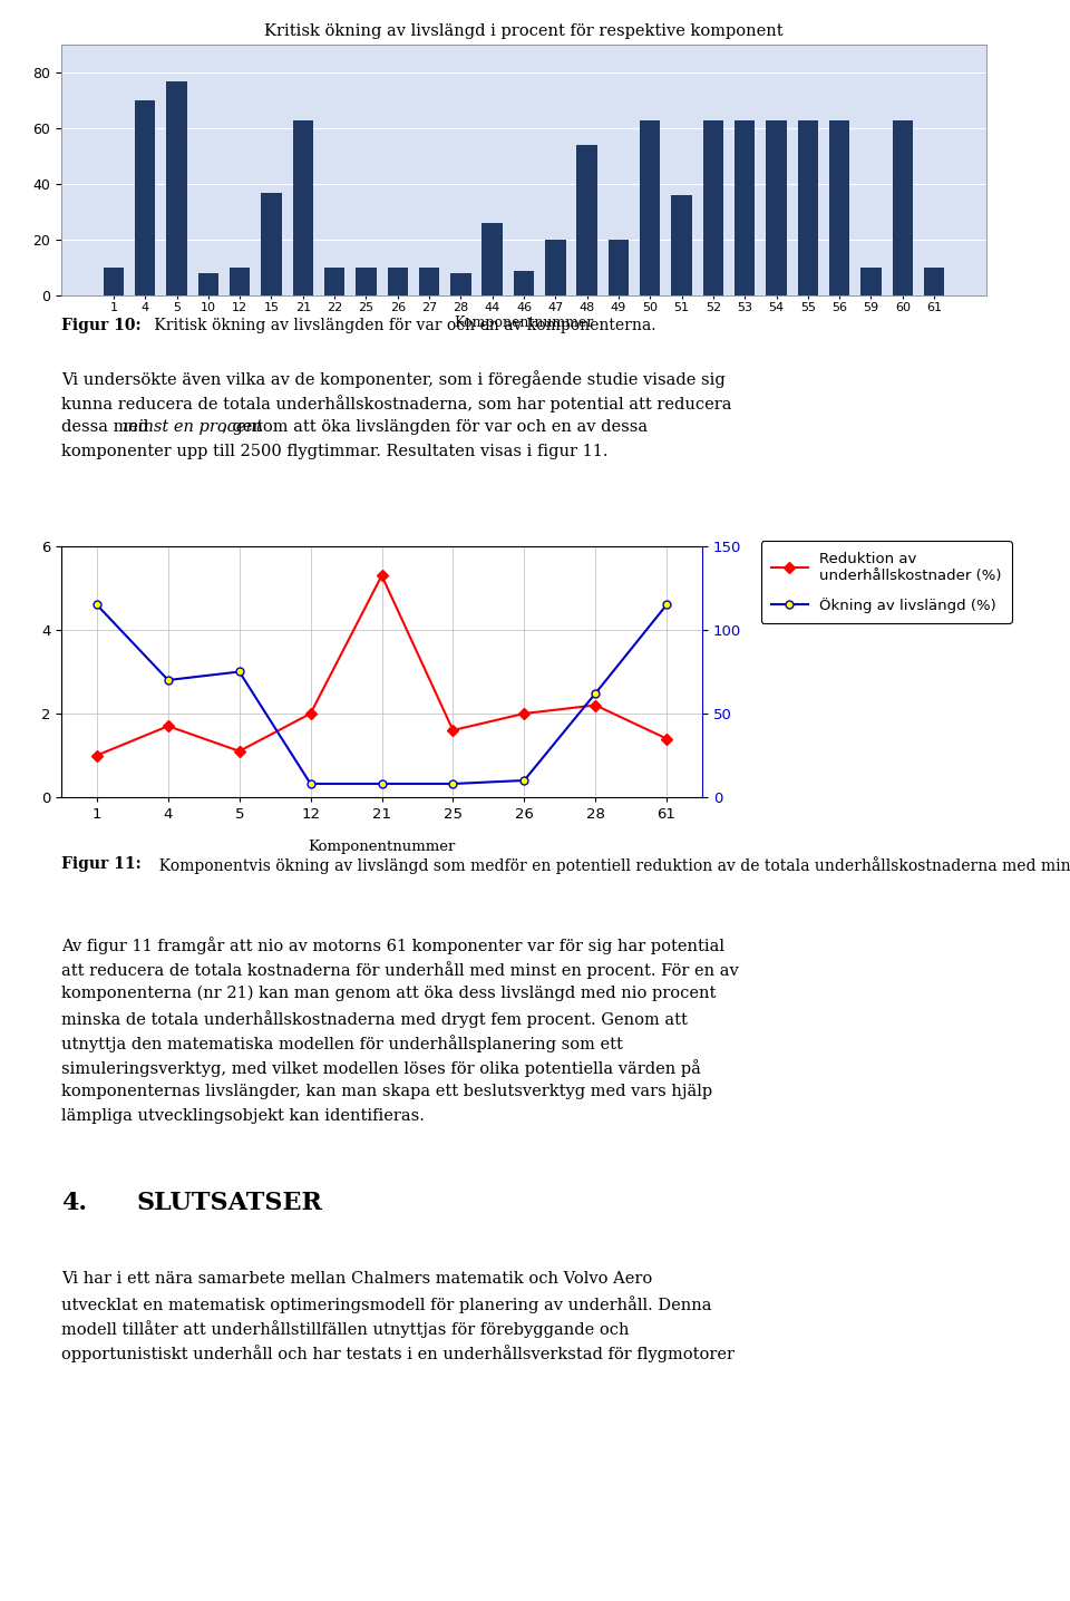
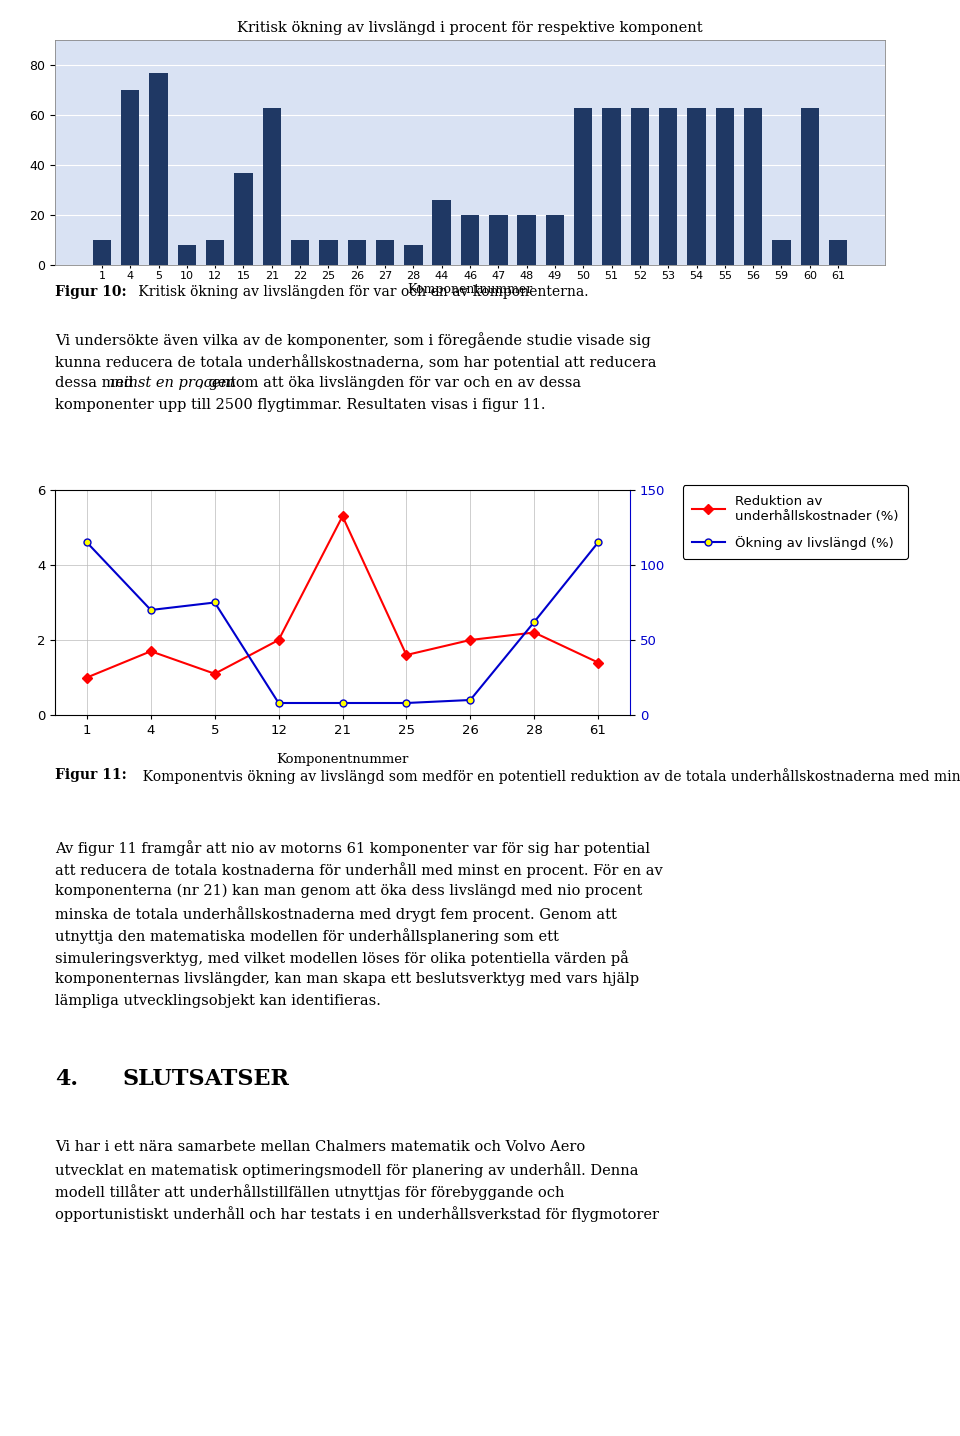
46: 9 -> 20
48: 54 -> 20
51: 36 -> 63
